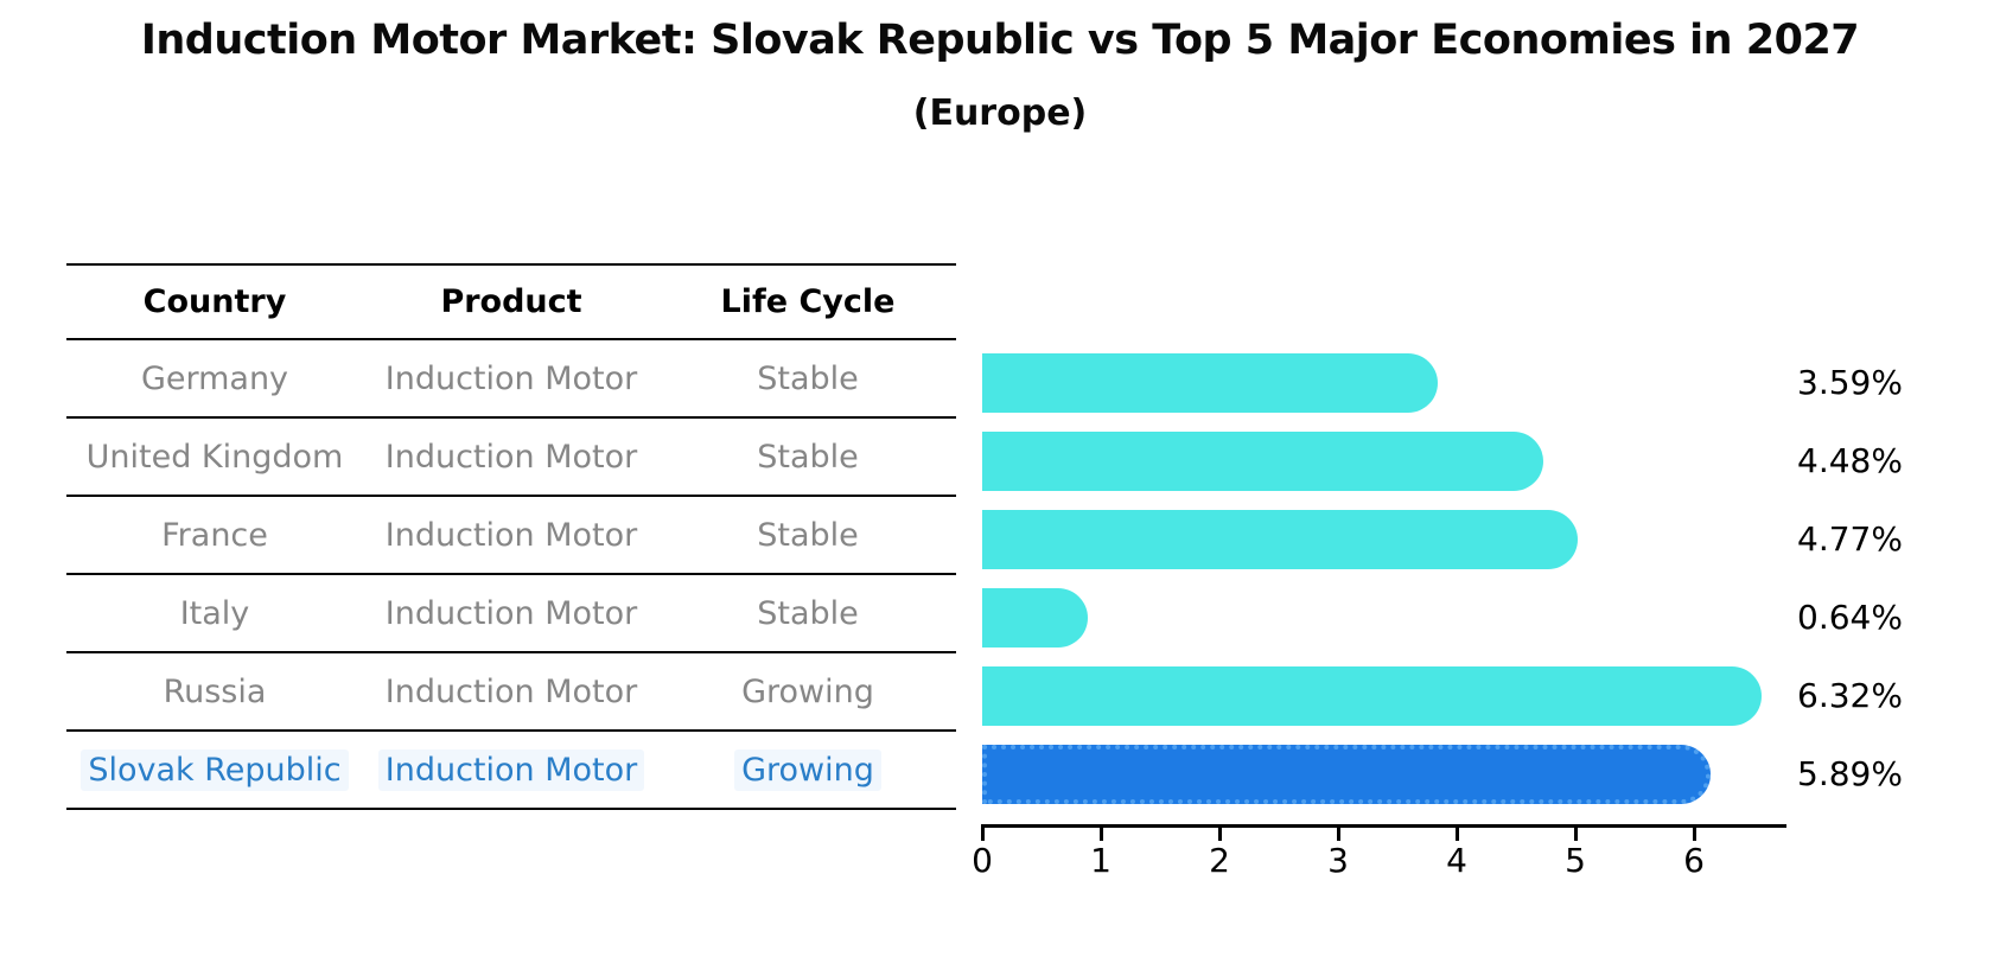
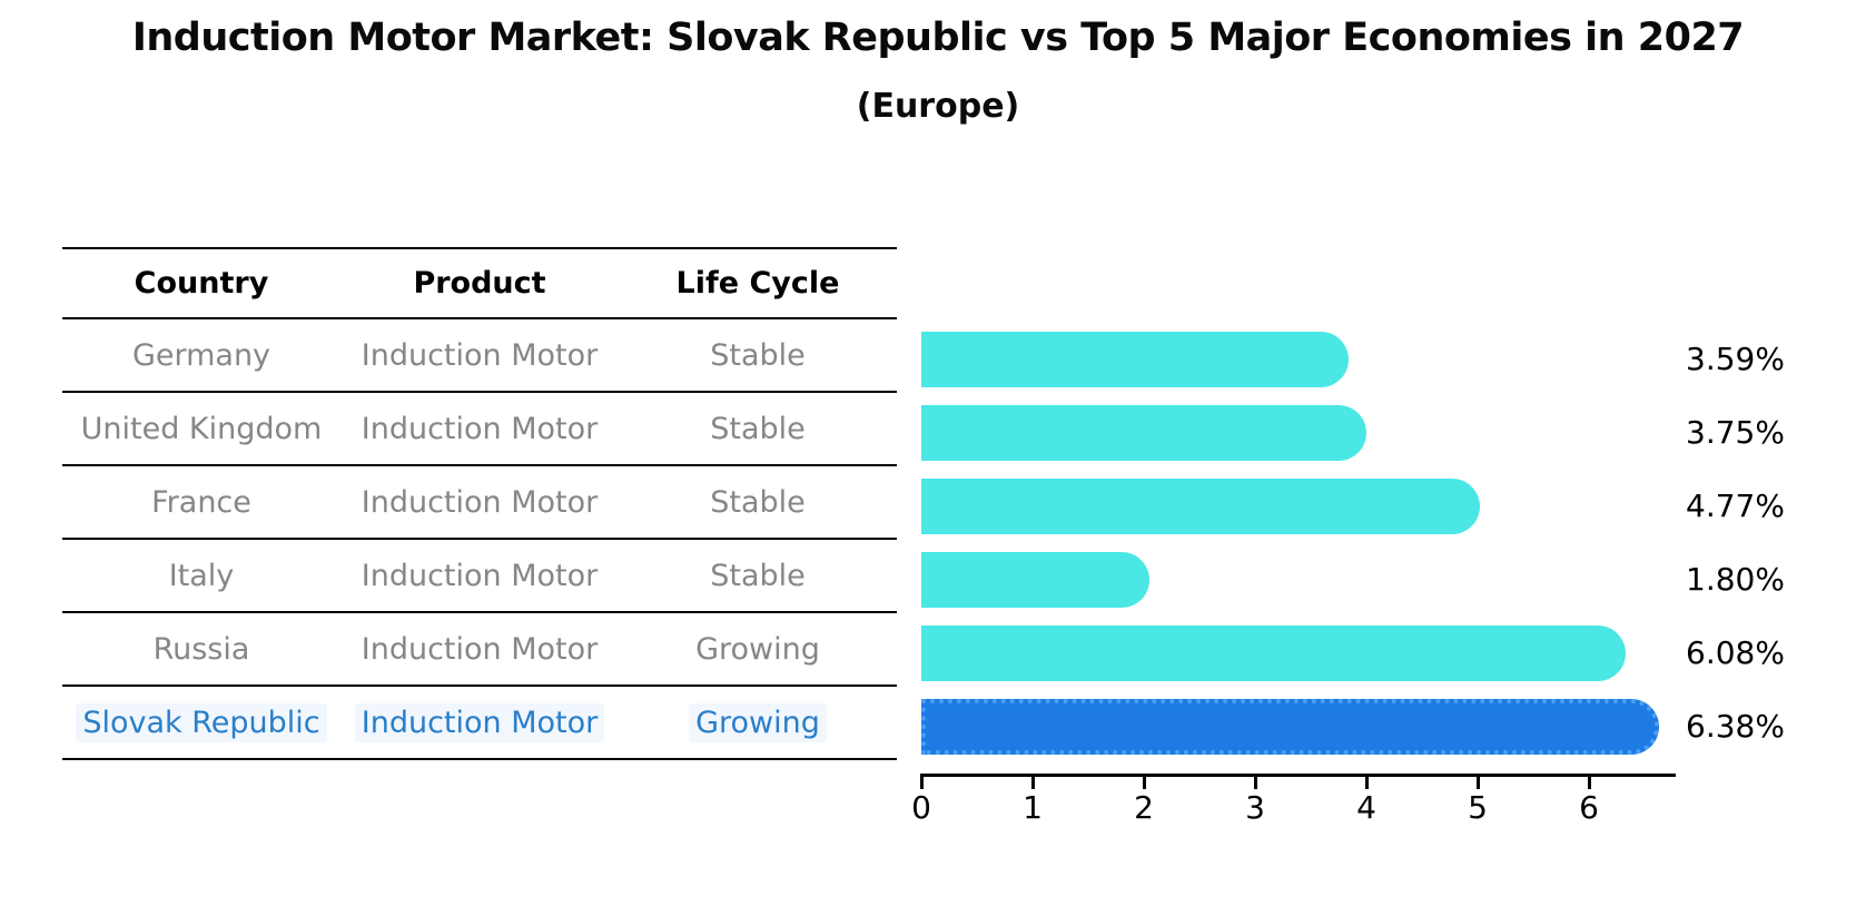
United Kingdom: 4.48% -> 3.75%
Italy: 0.64% -> 1.80%
Russia: 6.32% -> 6.08%
Slovak Republic: 5.89% -> 6.38%
